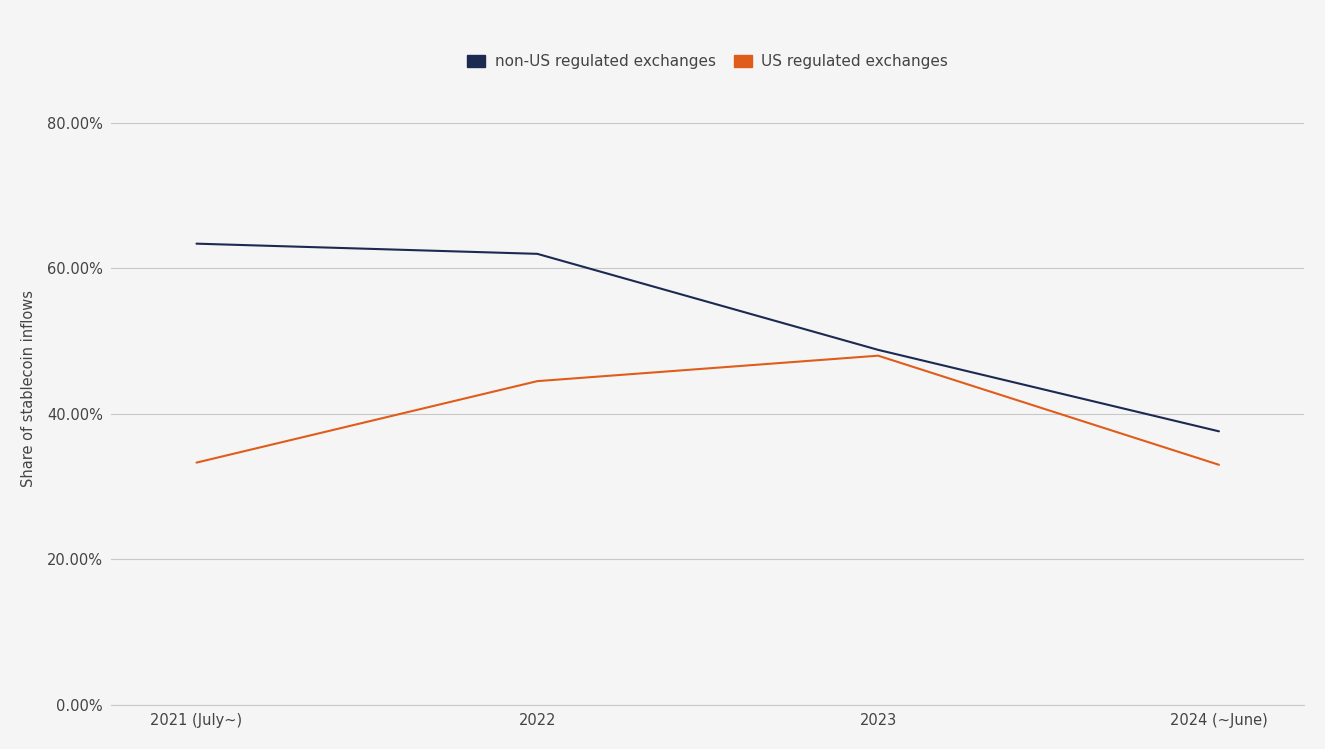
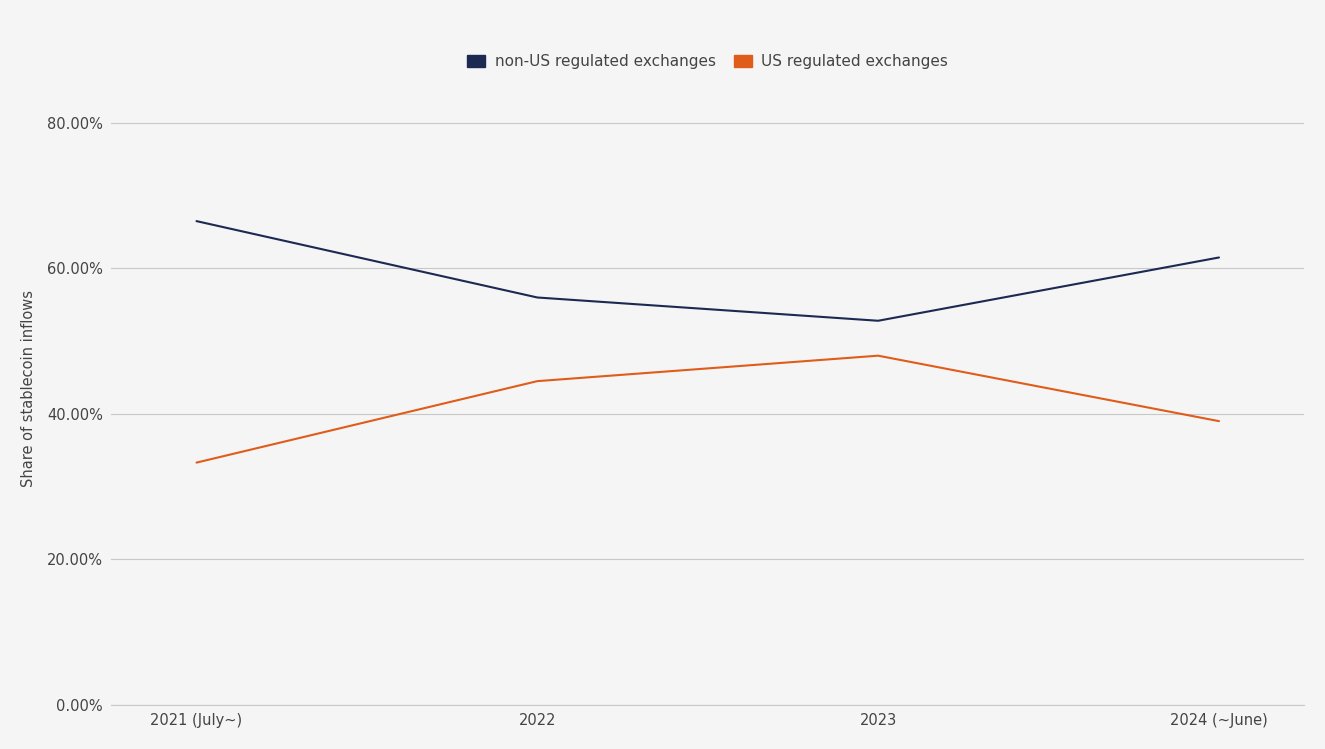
non-US regulated exchanges/2021 (July~): 63.4% -> 66.5%
non-US regulated exchanges/2022: 62.0% -> 56.0%
non-US regulated exchanges/2023: 48.8% -> 52.8%
non-US regulated exchanges/2024 (~June): 37.6% -> 61.5%
US regulated exchanges/2024 (~June): 33.0% -> 39.0%
